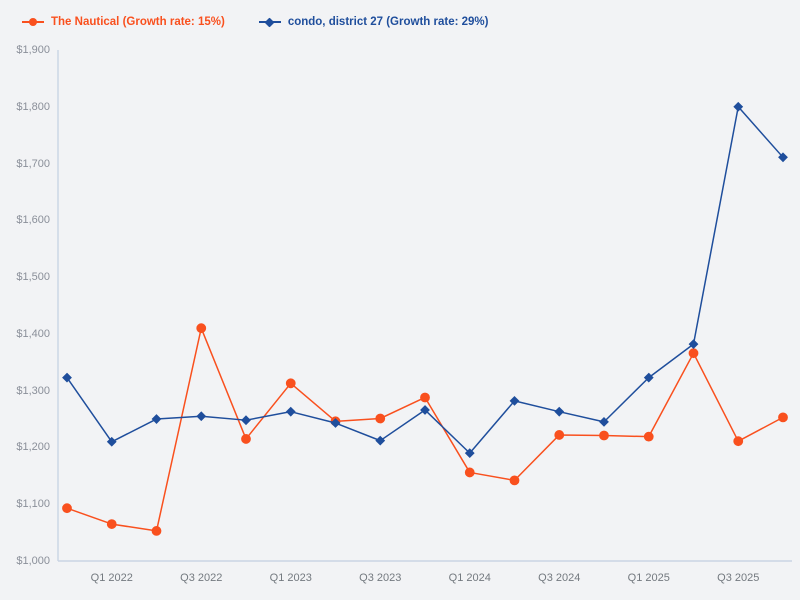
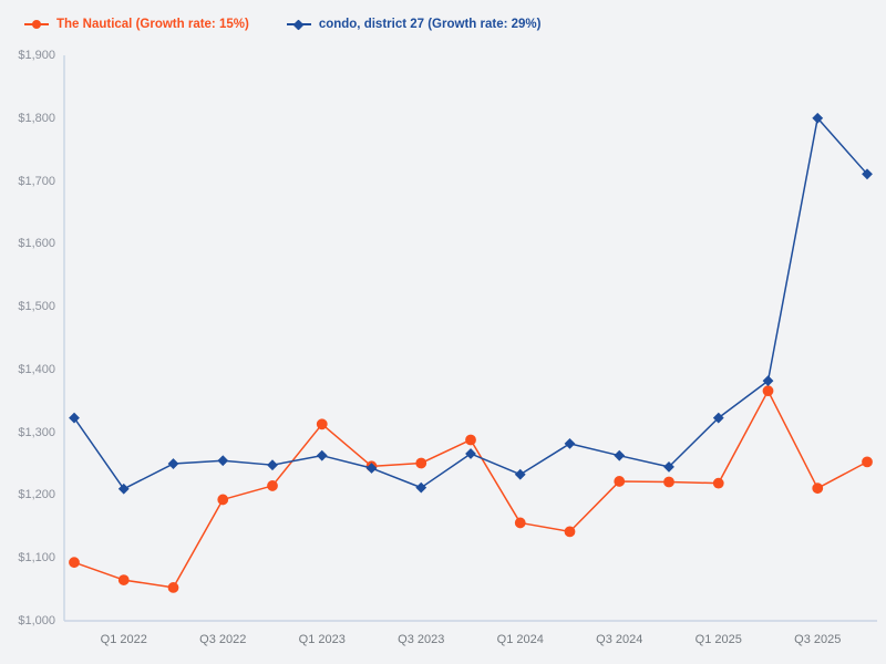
The Nautical (Growth rate: 15%)/Q3 2022: $1410 -> $1190
condo, district 27 (Growth rate: 29%)/Q1 2024: $1190 -> $1230
